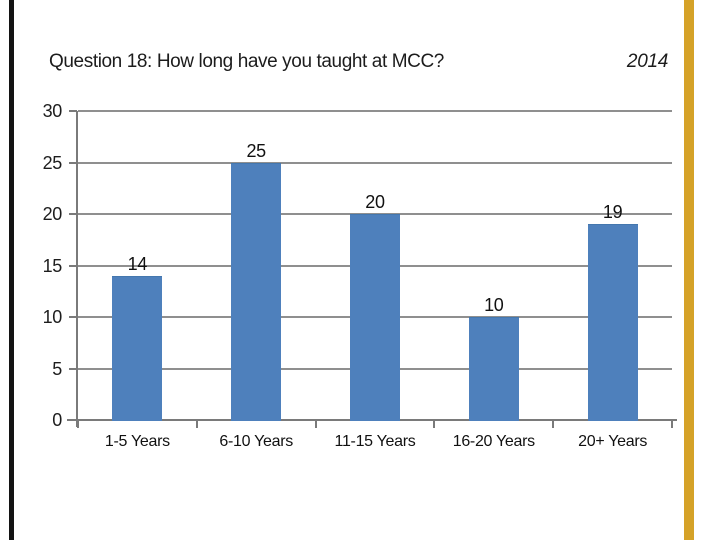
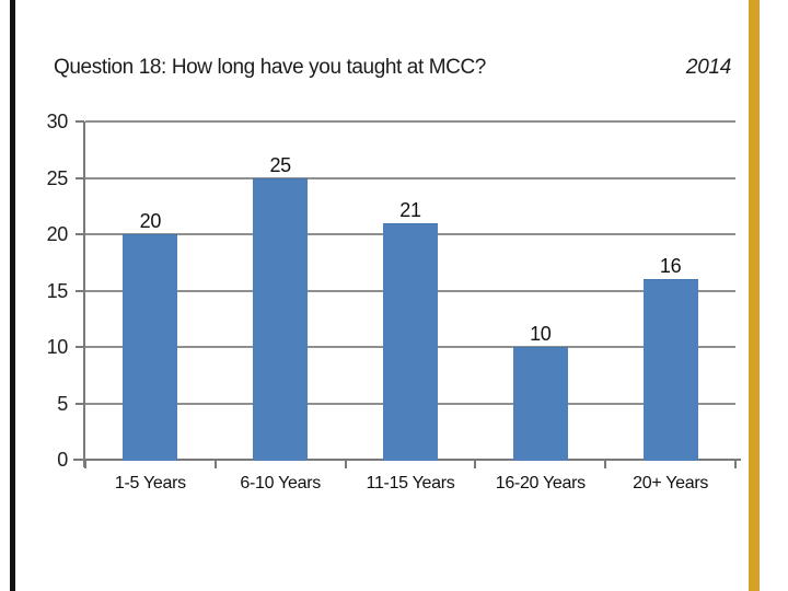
1-5 Years: 14 -> 20
11-15 Years: 20 -> 21
20+ Years: 19 -> 16
